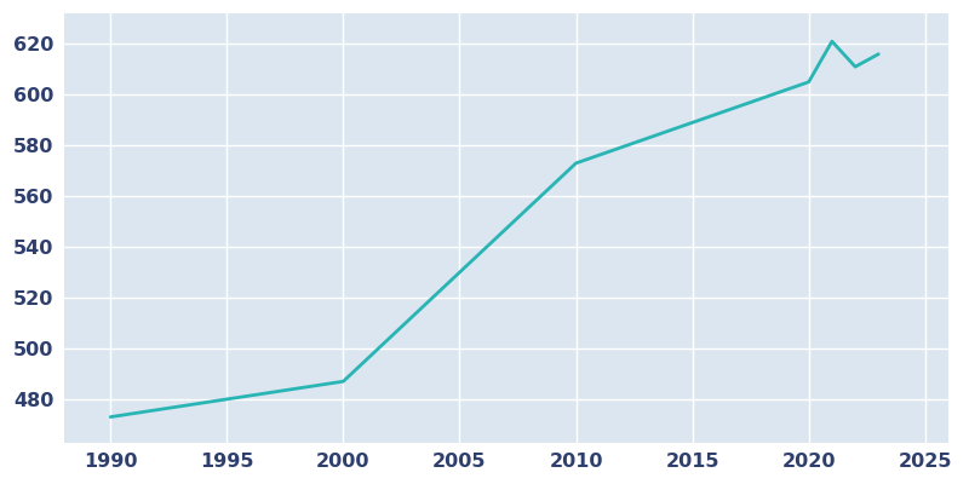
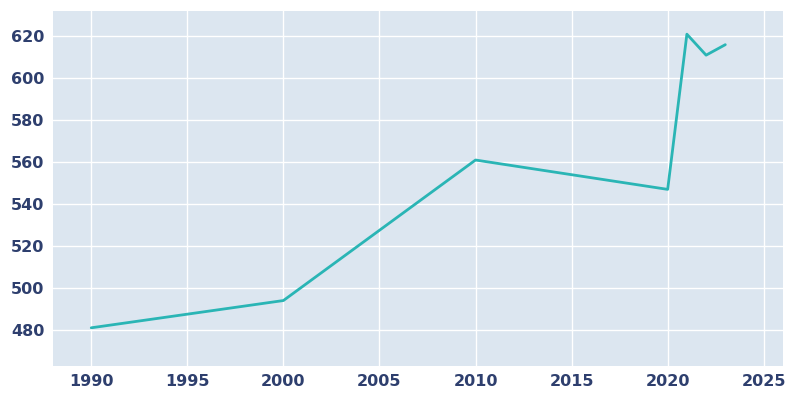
1990: 473 -> 481
2000: 487 -> 494
2010: 573 -> 561
2020: 605 -> 547
